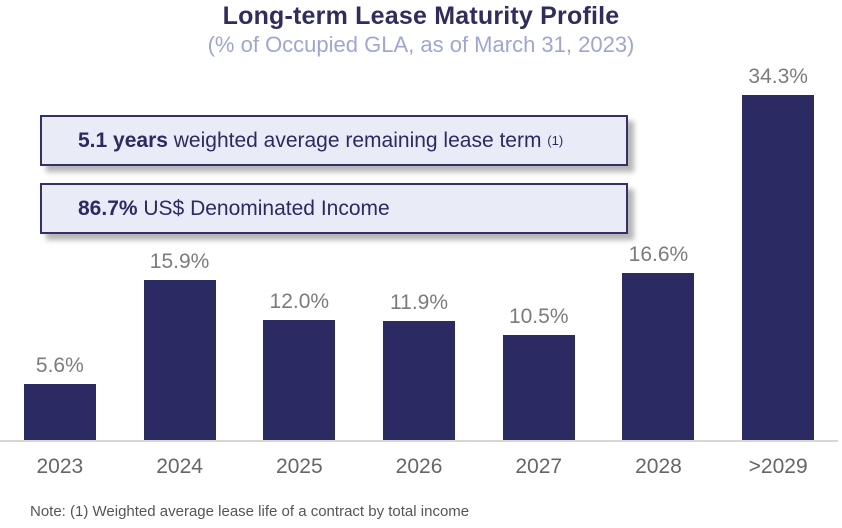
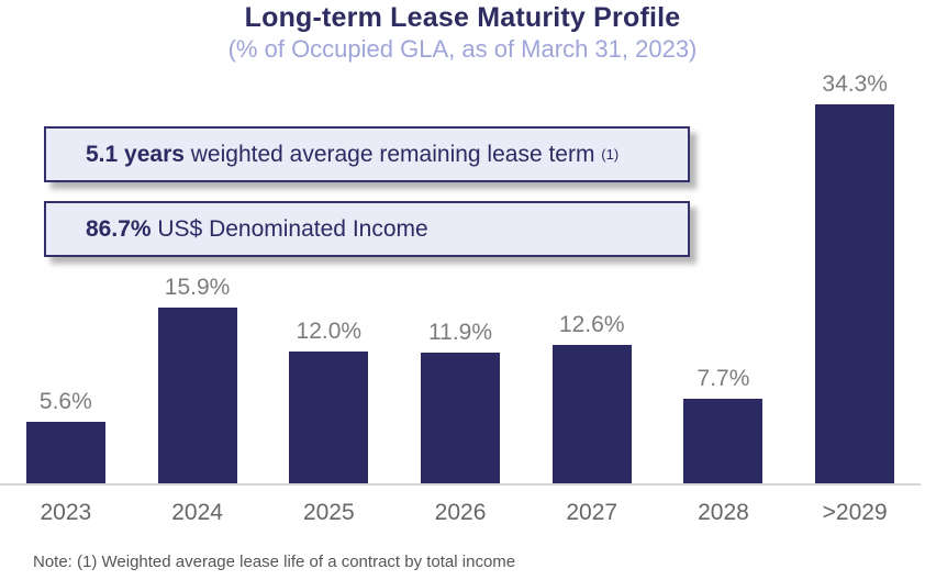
2027: 10.5% -> 12.6%
2028: 16.6% -> 7.7%
